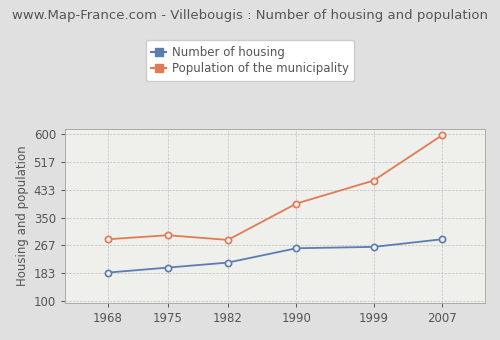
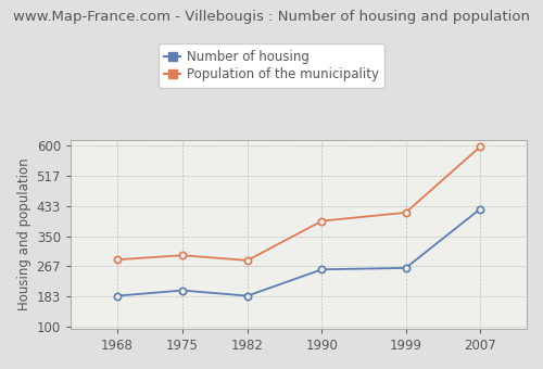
Number of housing/1982: 215 -> 185
Population of the municipality/1999: 461 -> 415
Number of housing/2007: 285 -> 425
